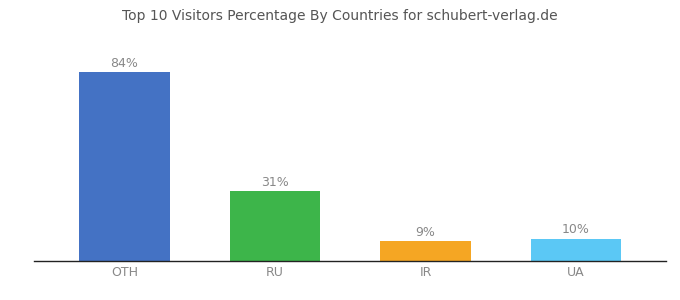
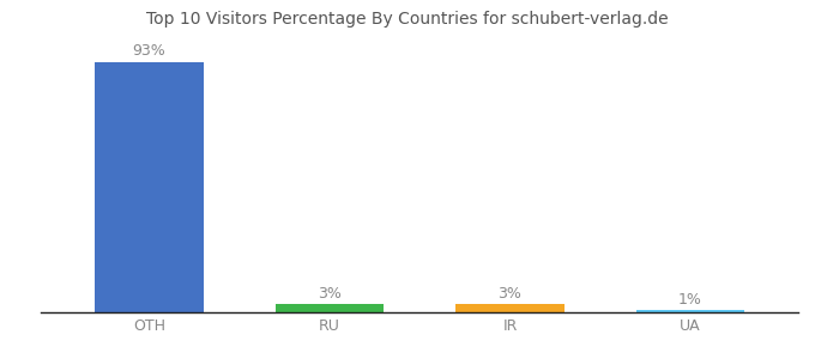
OTH: 84% -> 93%
RU: 31% -> 3%
IR: 9% -> 3%
UA: 10% -> 1%
